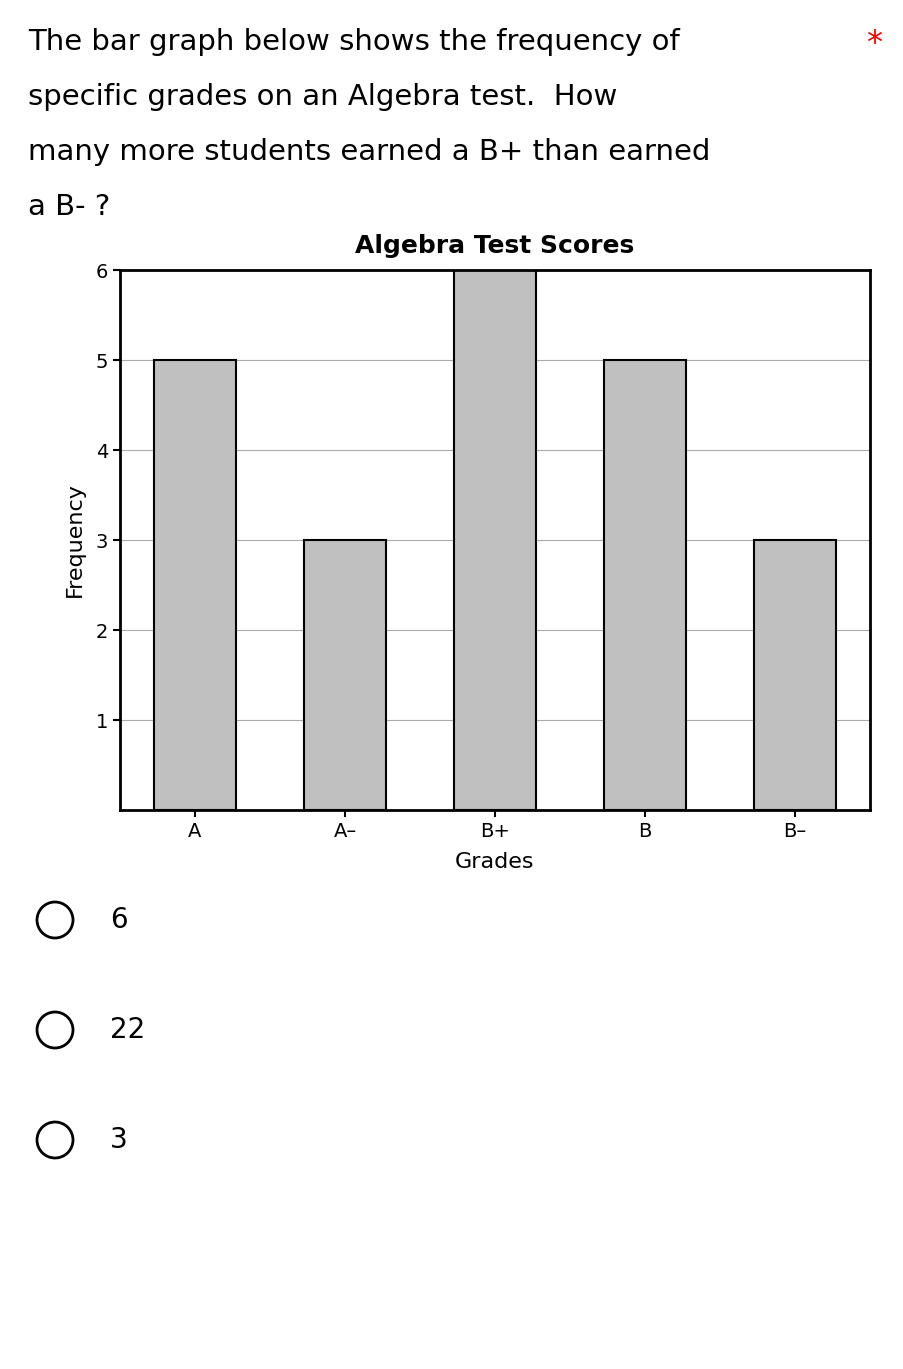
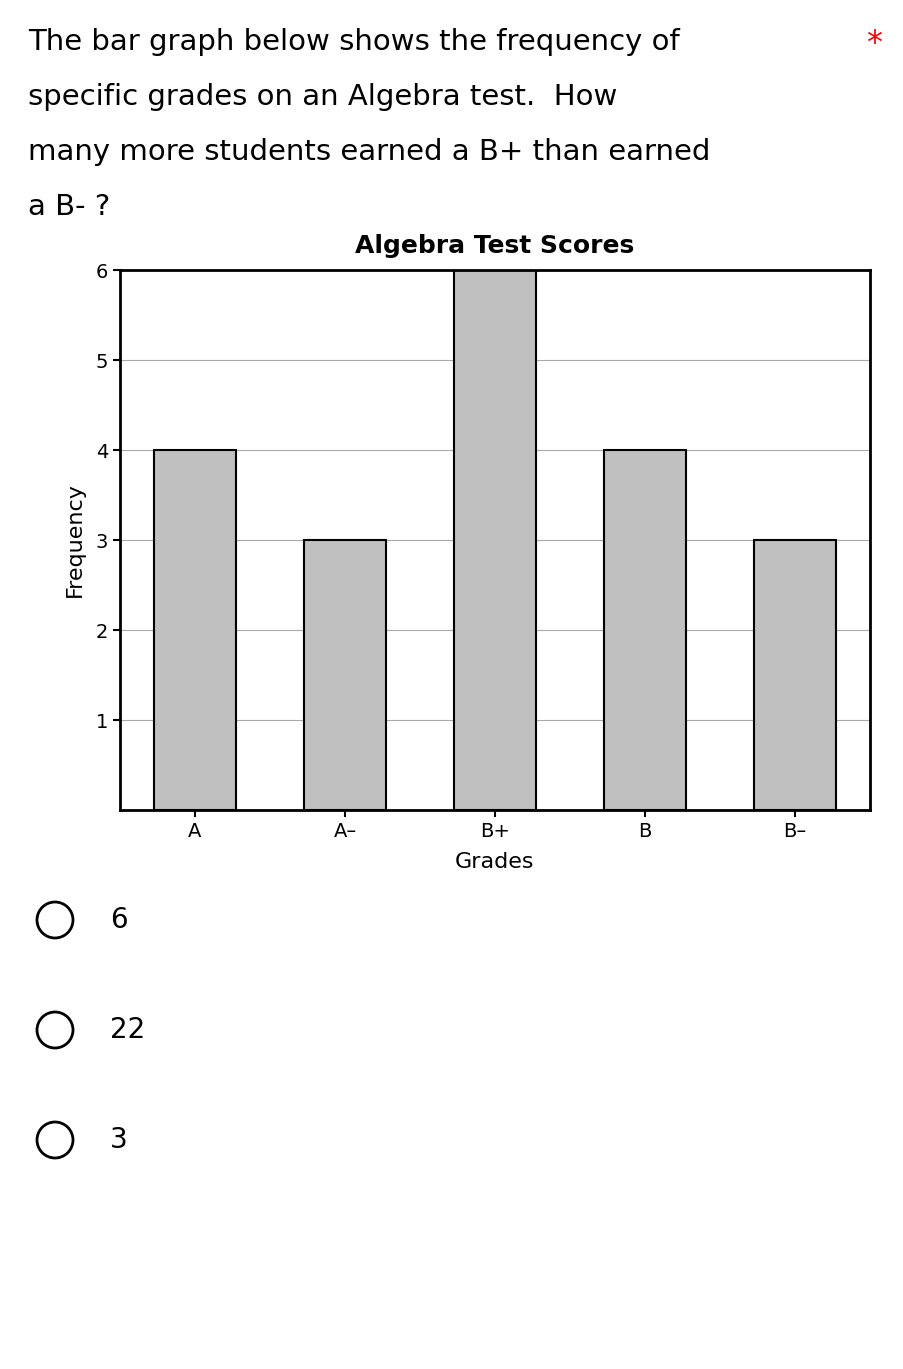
A: 5 -> 4
B: 5 -> 4
